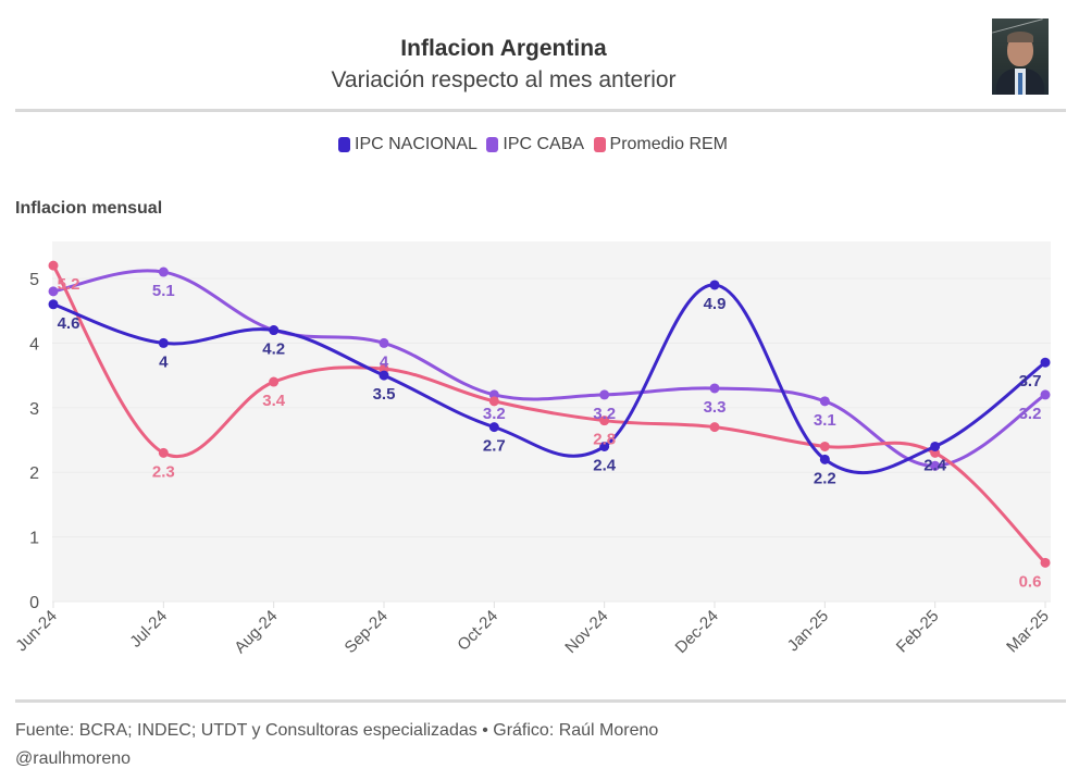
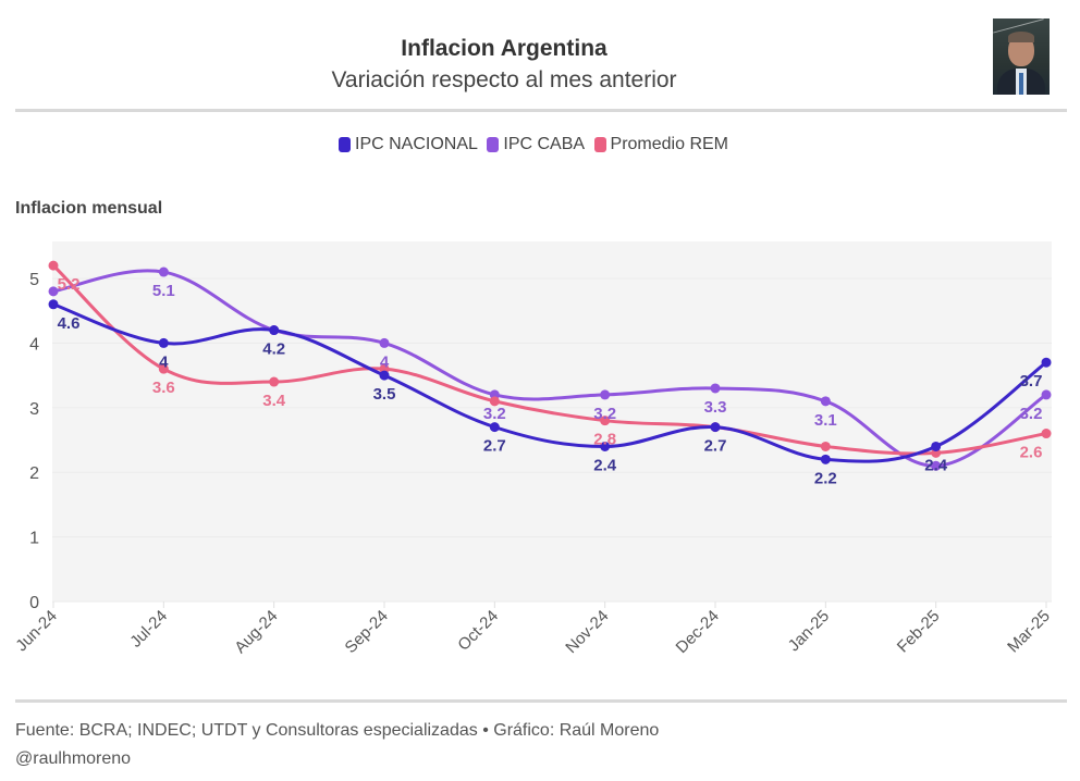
Promedio REM/Jul-24: 2.3 -> 3.6
IPC NACIONAL/Dec-24: 4.9 -> 2.7
Promedio REM/Mar-25: 0.6 -> 2.6
